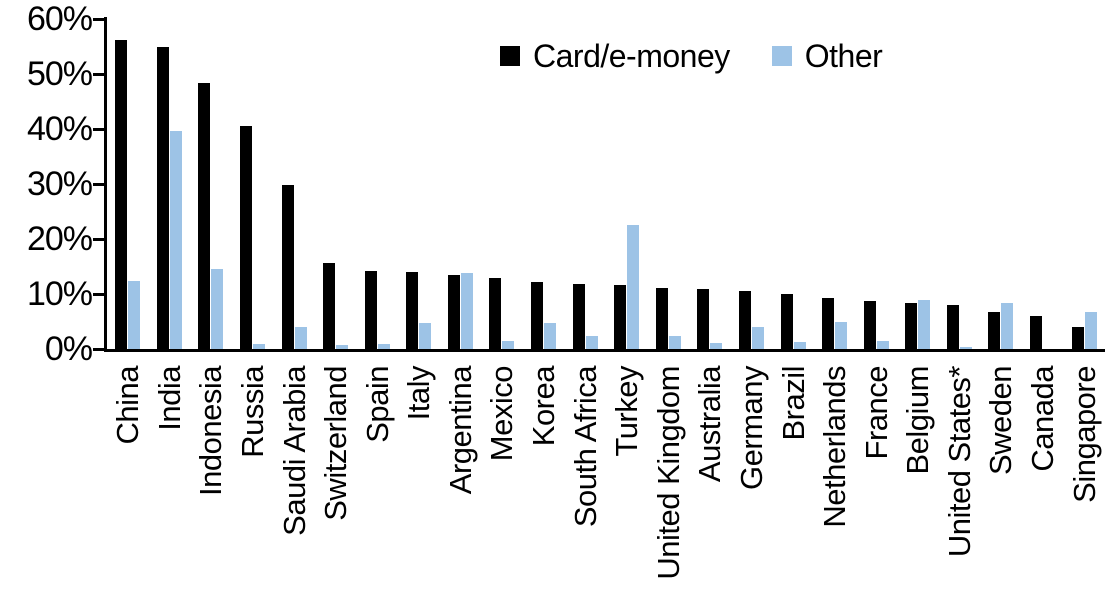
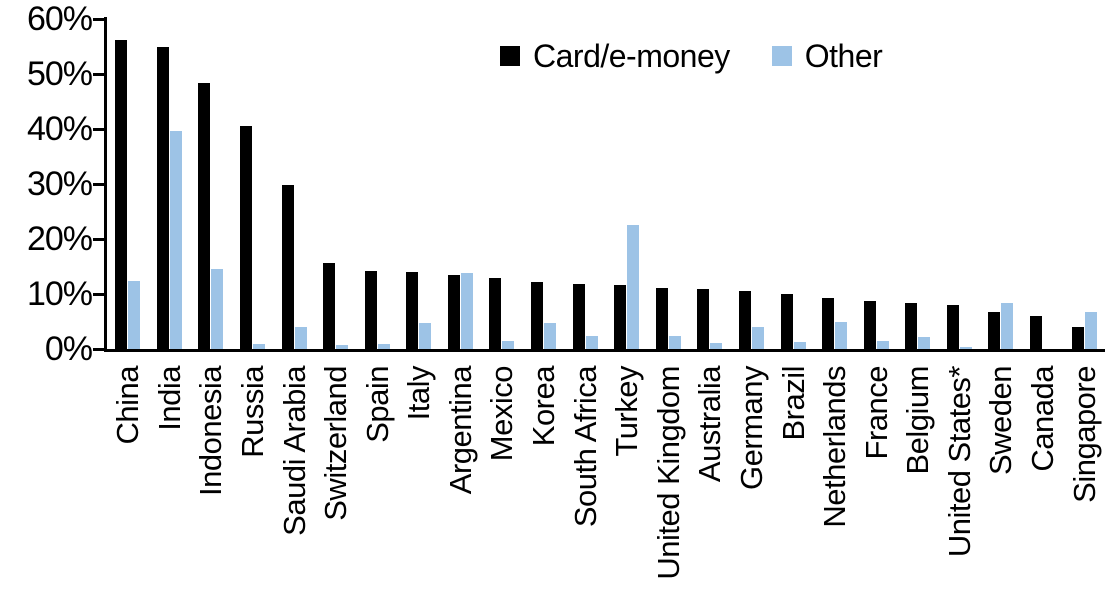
Other/Belgium: 9% -> 2%
